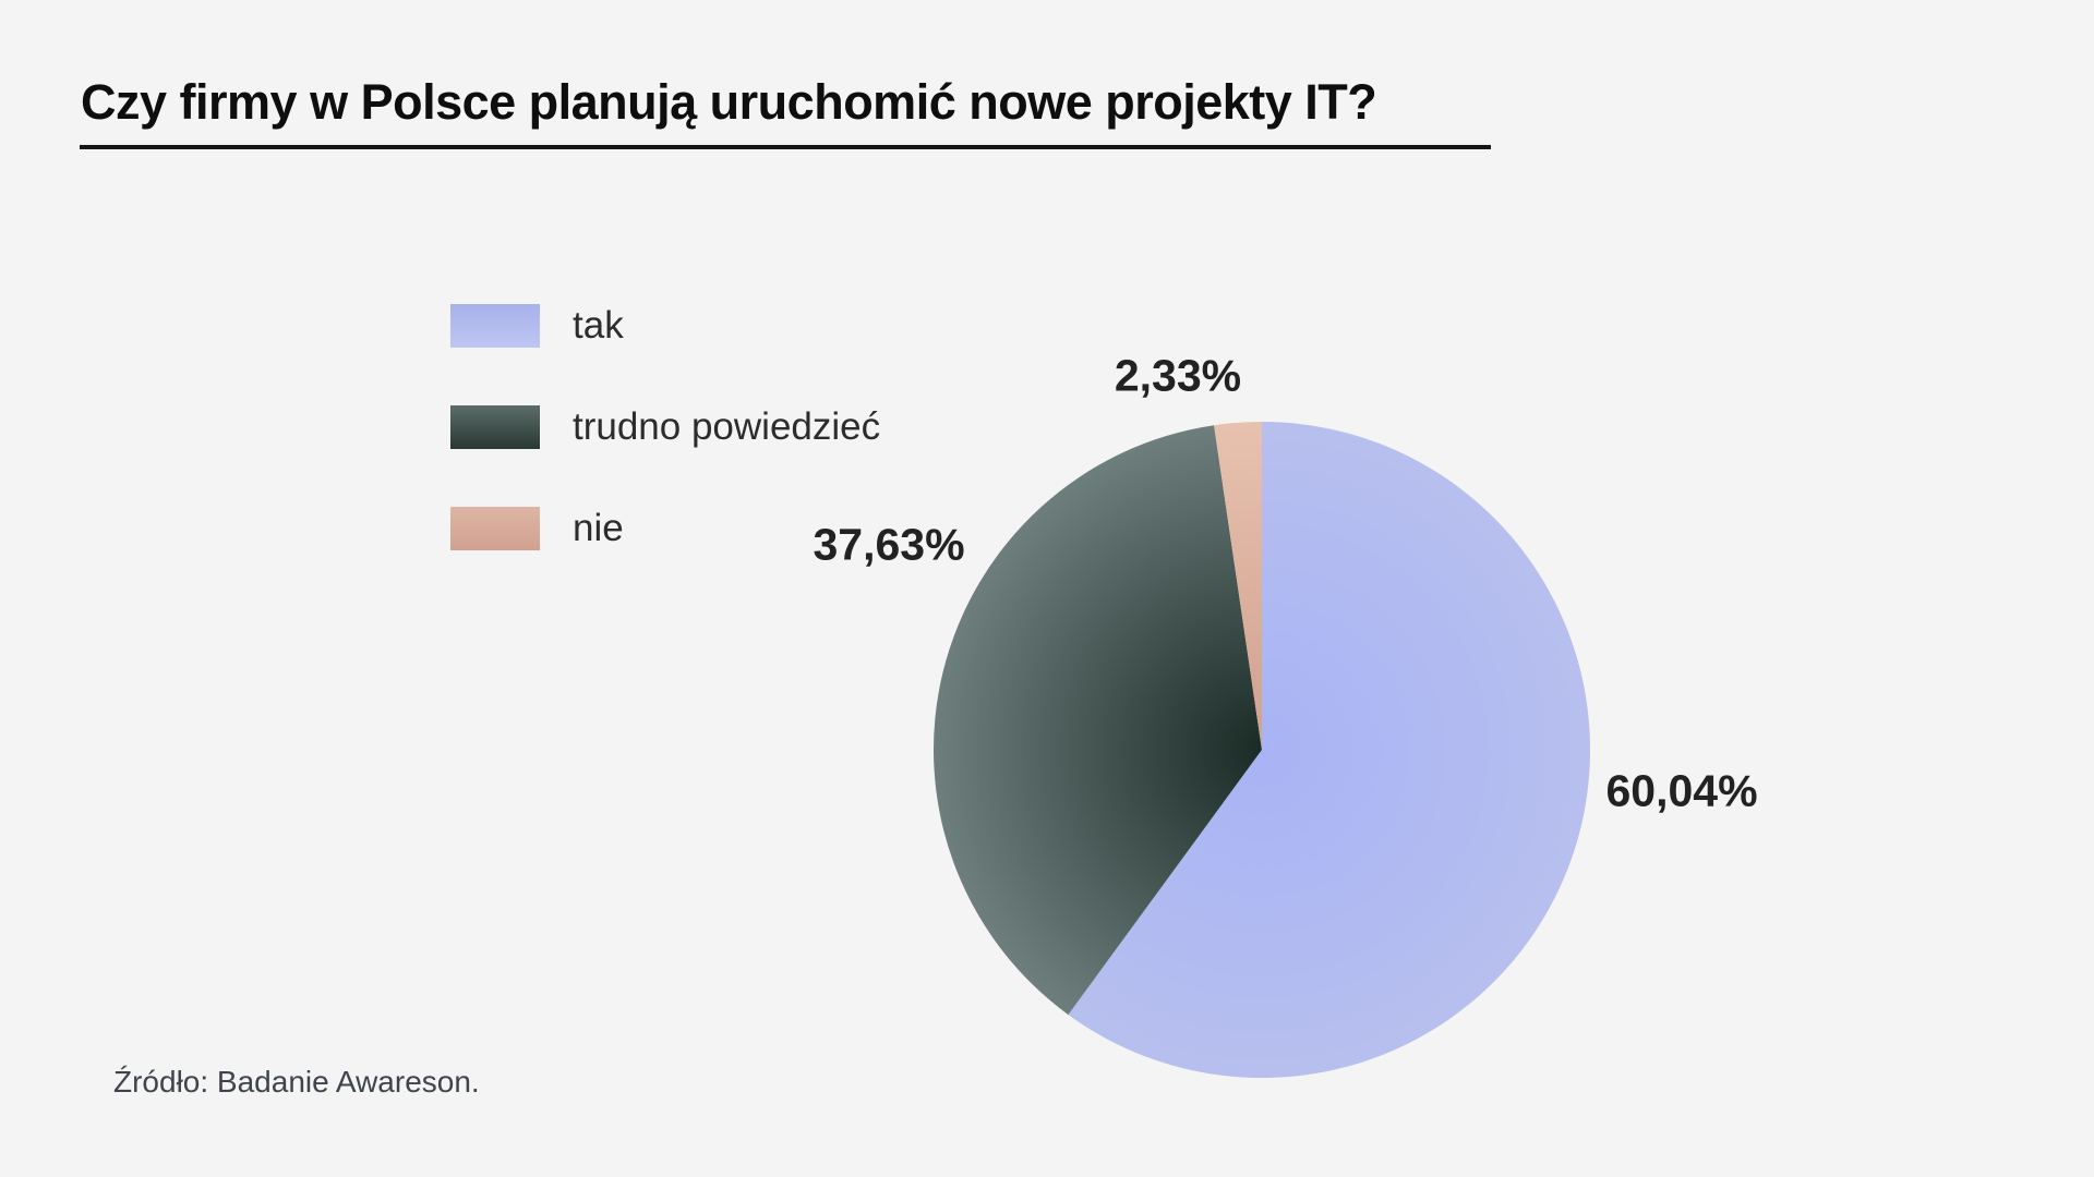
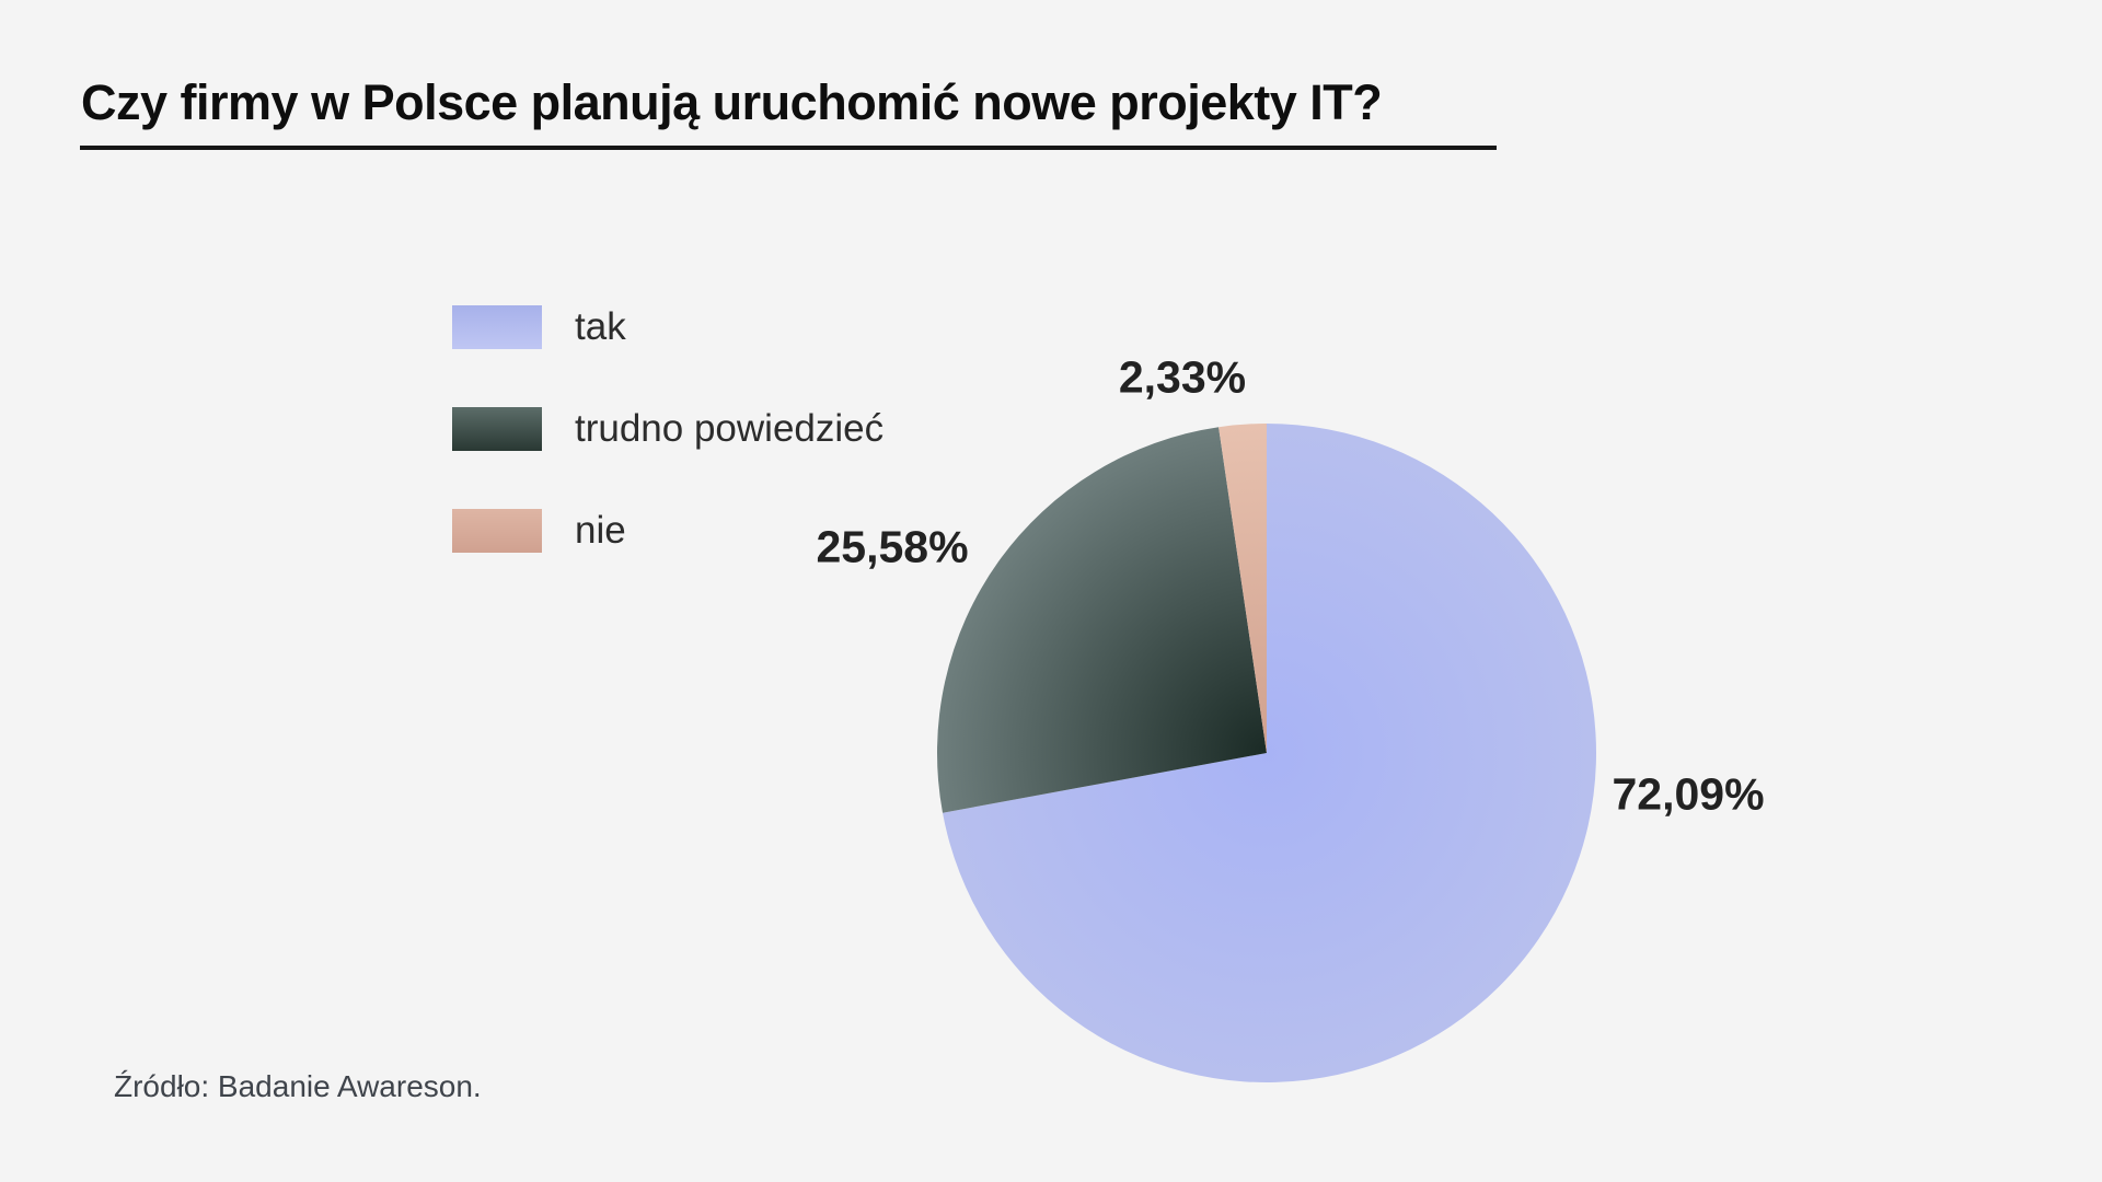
tak: 60,04% -> 72,09%
trudno powiedzieć: 37,63% -> 25,58%
